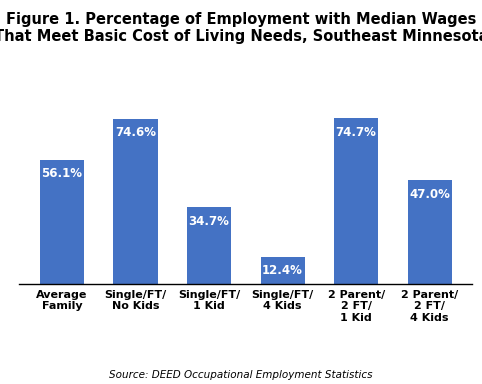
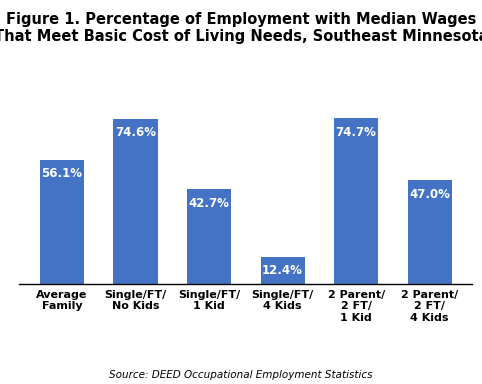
Single/FT/ 1 Kid: 34.7% -> 42.7%
